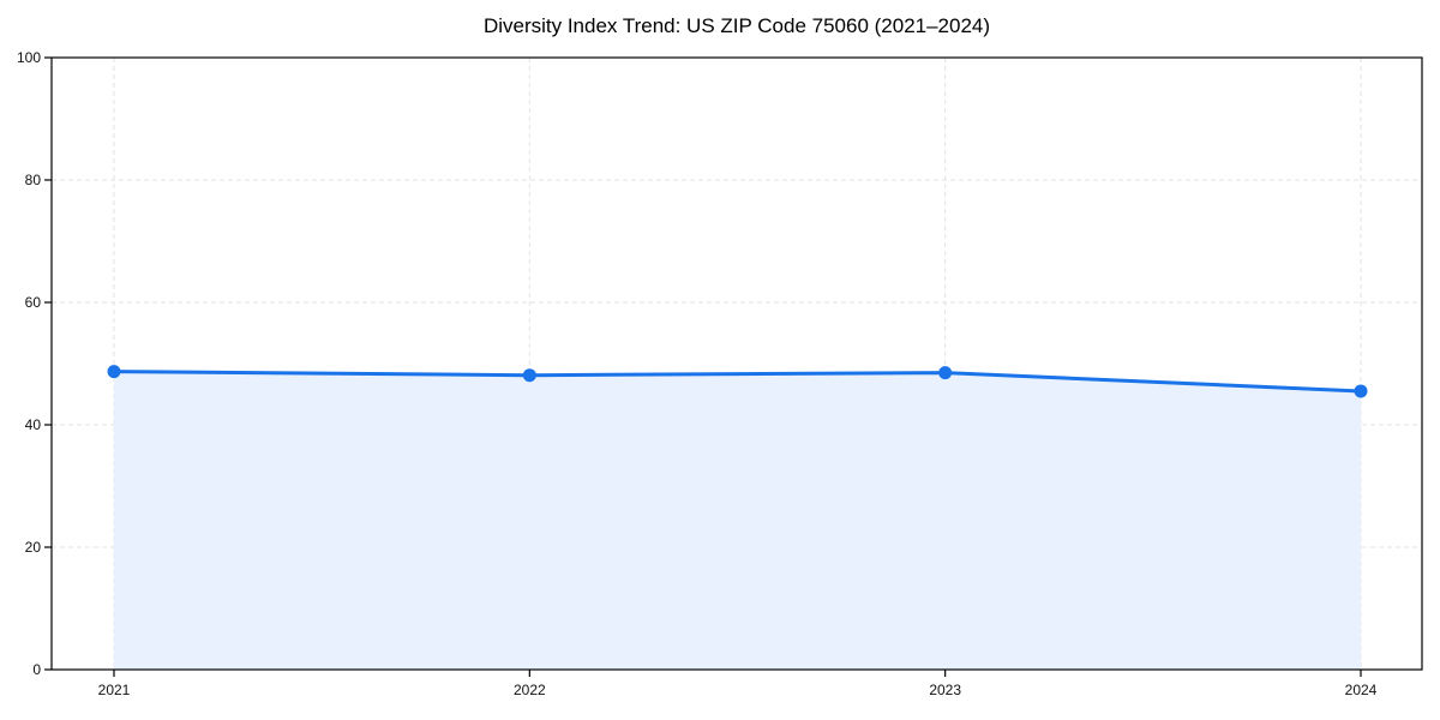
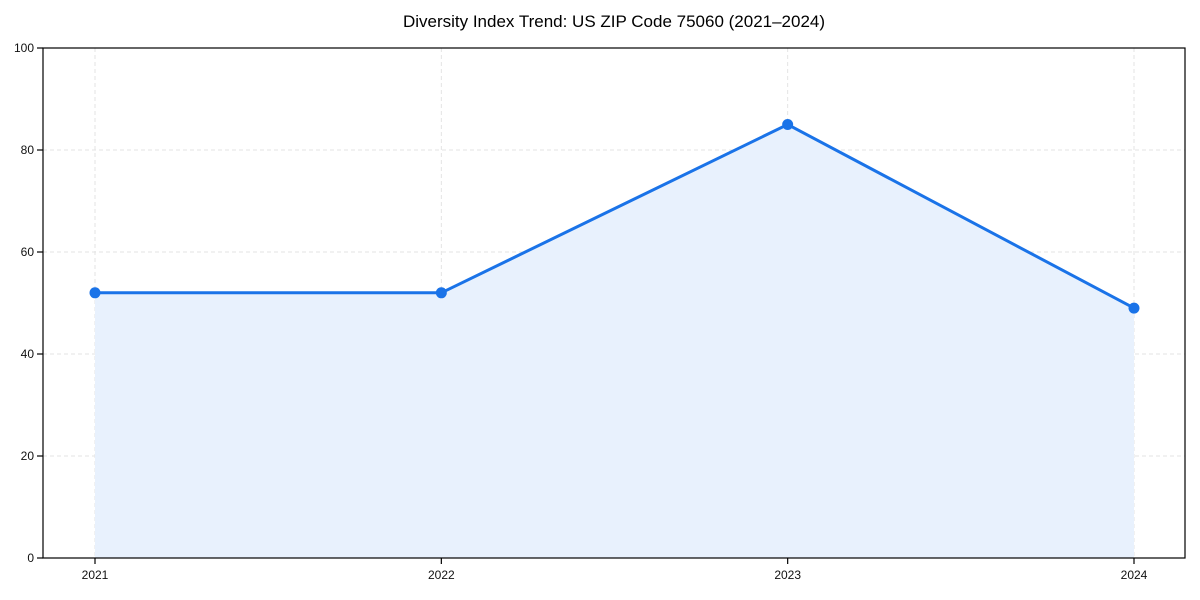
2021: 49 -> 52
2022: 48 -> 52
2023: 48 -> 85
2024: 46 -> 49
